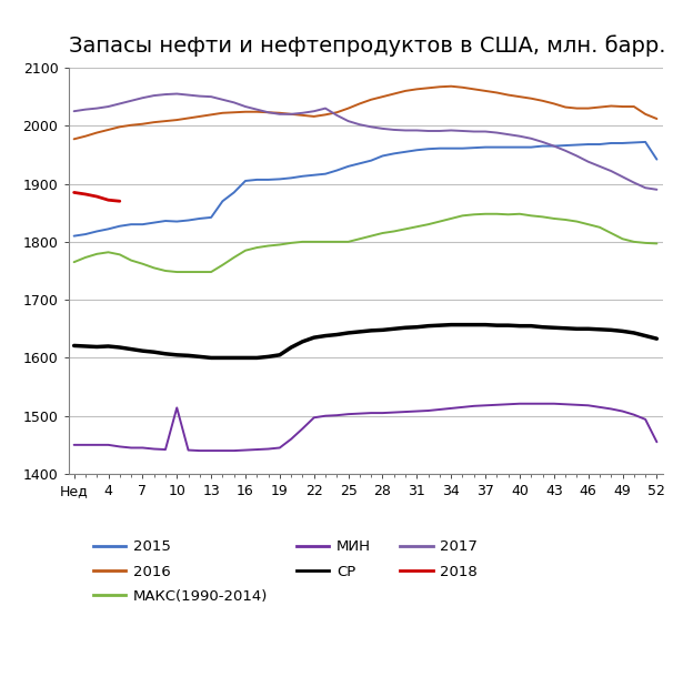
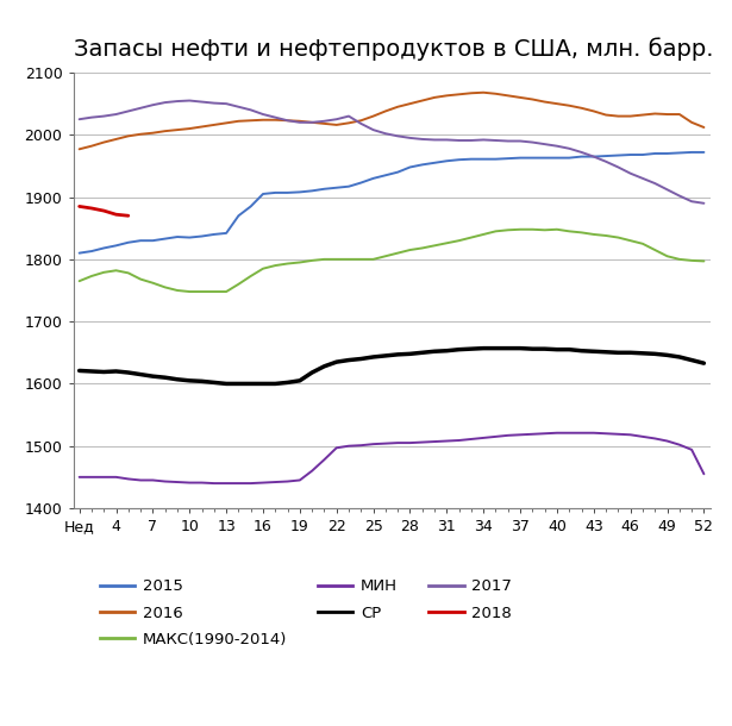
МИН/10: 1514 -> 1441
2015/52: 1942 -> 1972
